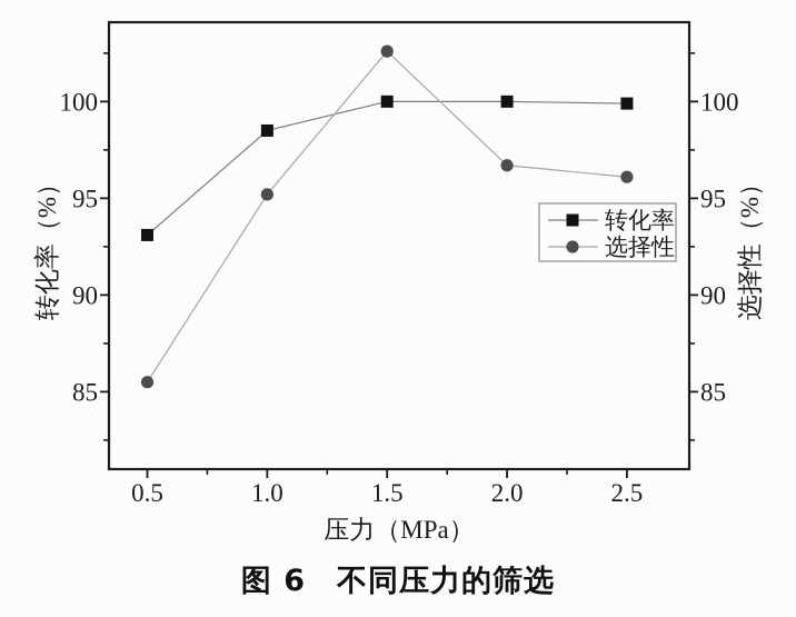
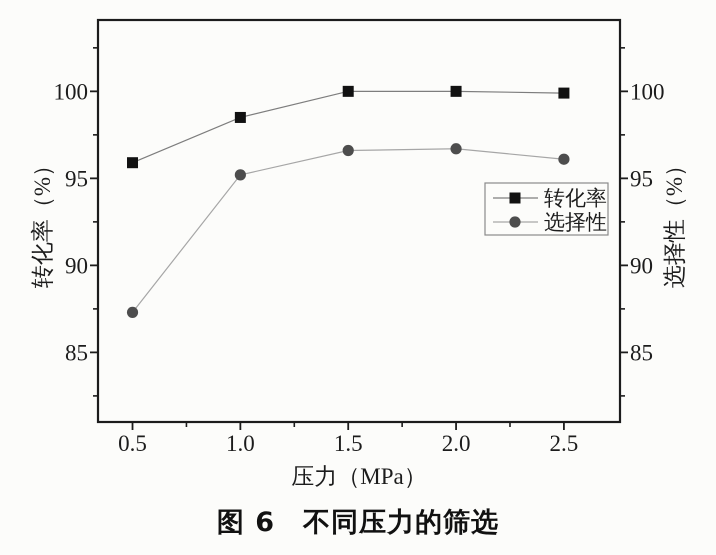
转化率/0.5: 93.1 -> 95.9
选择性/0.5: 85.5 -> 87.3
选择性/1.5: 102.6 -> 96.6
